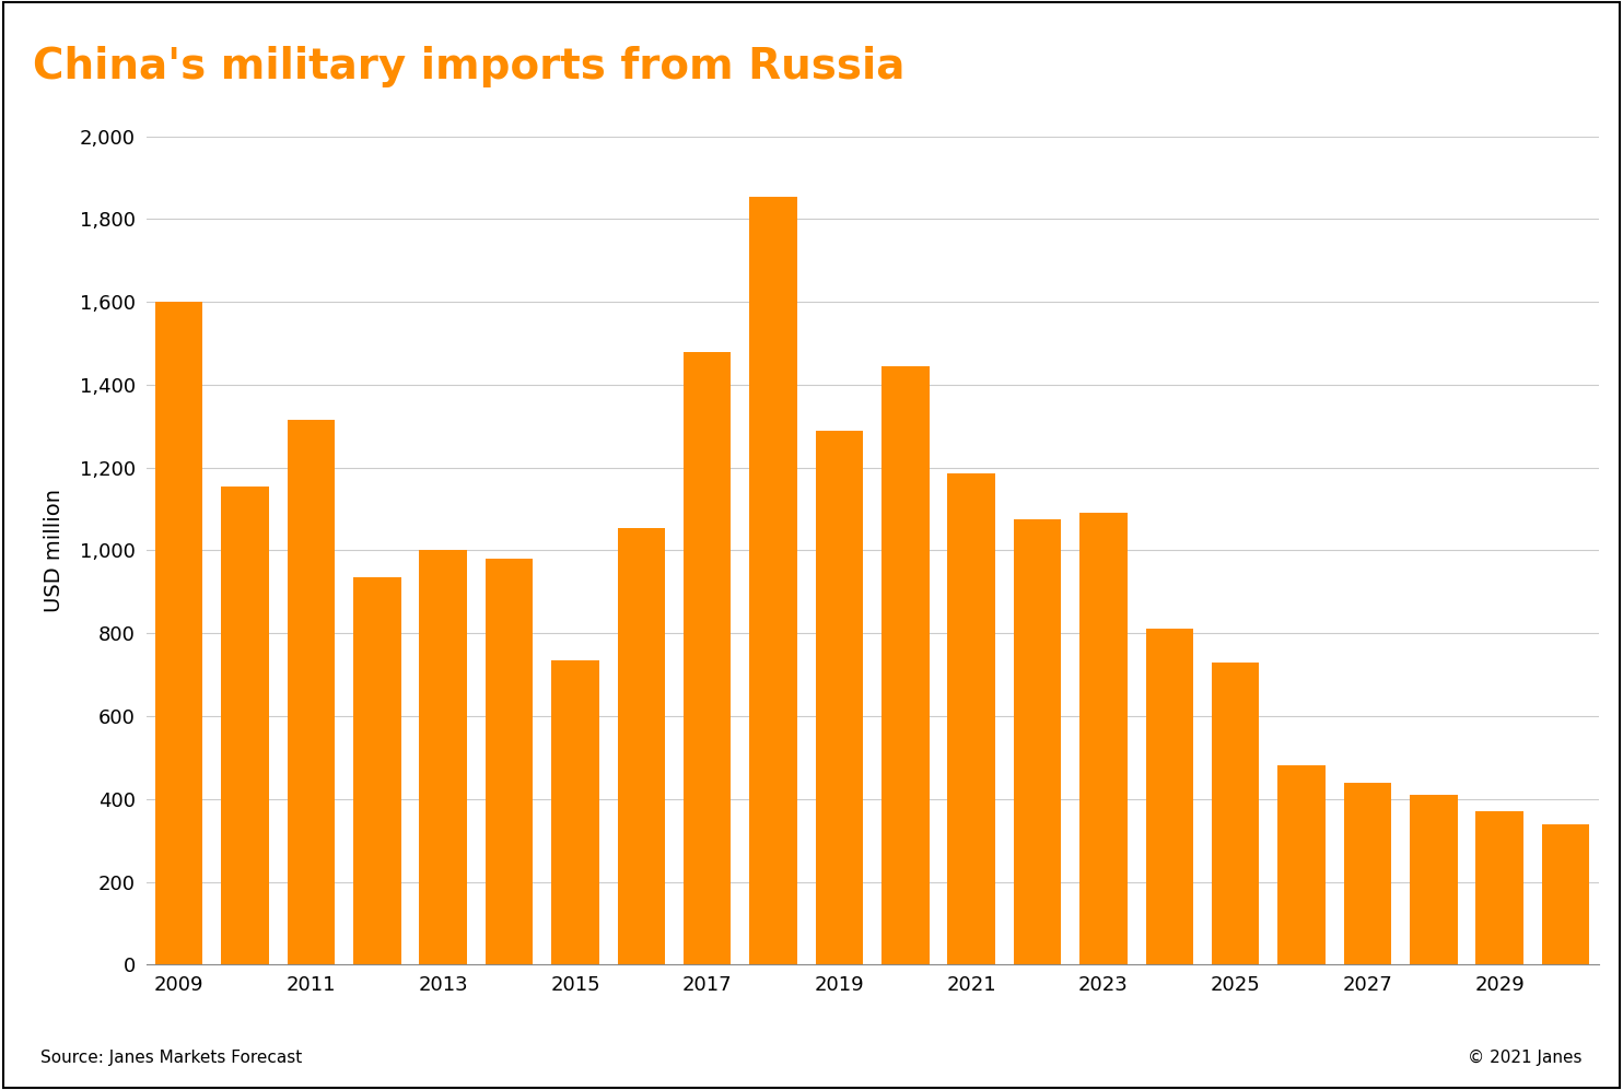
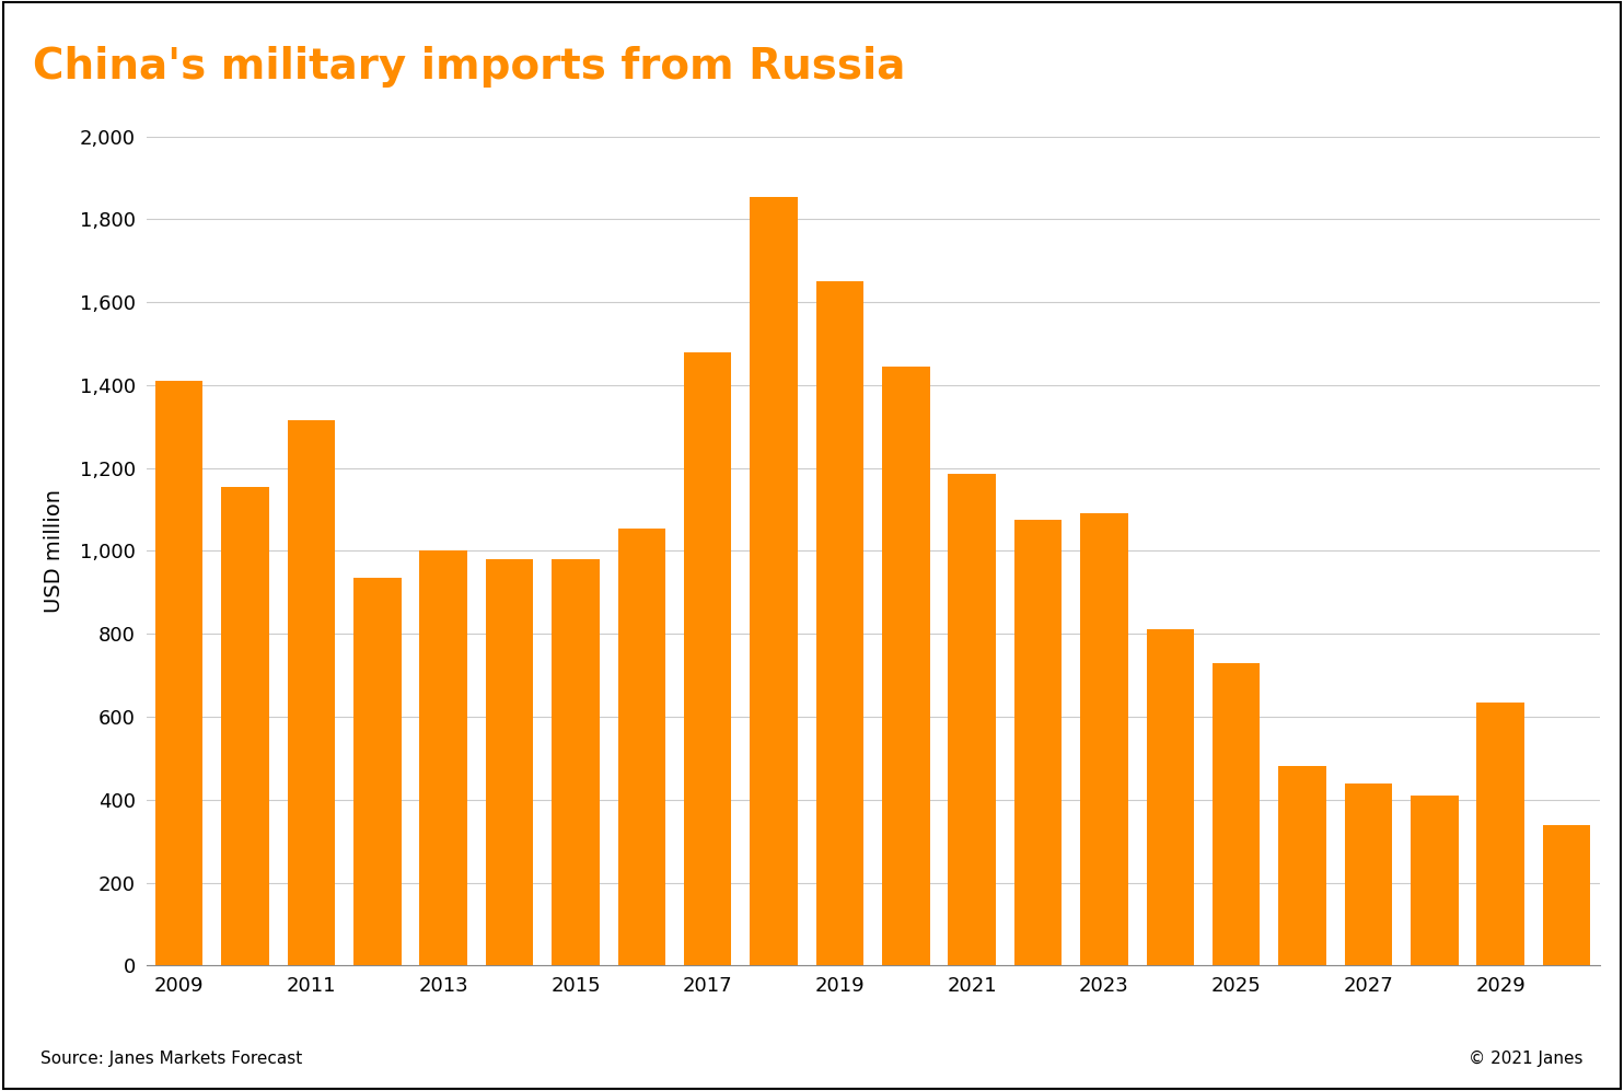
2009: 1,600 -> 1,410
2015: 735 -> 980
2019: 1,290 -> 1,650
2029: 370 -> 635
